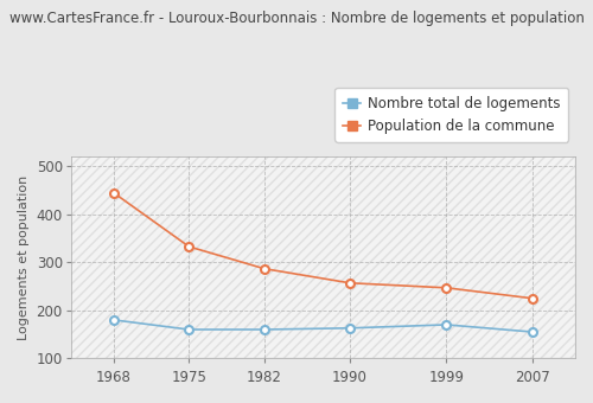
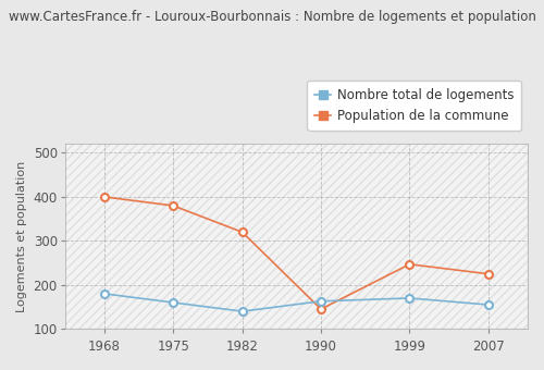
Population de la commune/1968: 445 -> 400
Population de la commune/1975: 333 -> 380
Nombre total de logements/1982: 160 -> 140
Population de la commune/1982: 287 -> 320
Population de la commune/1990: 257 -> 145
